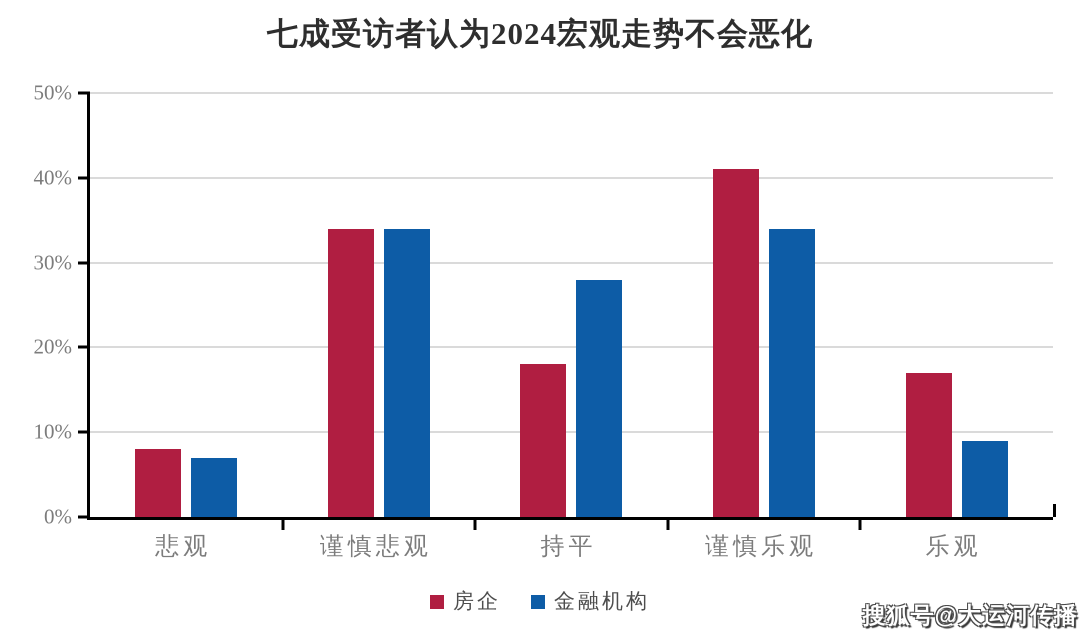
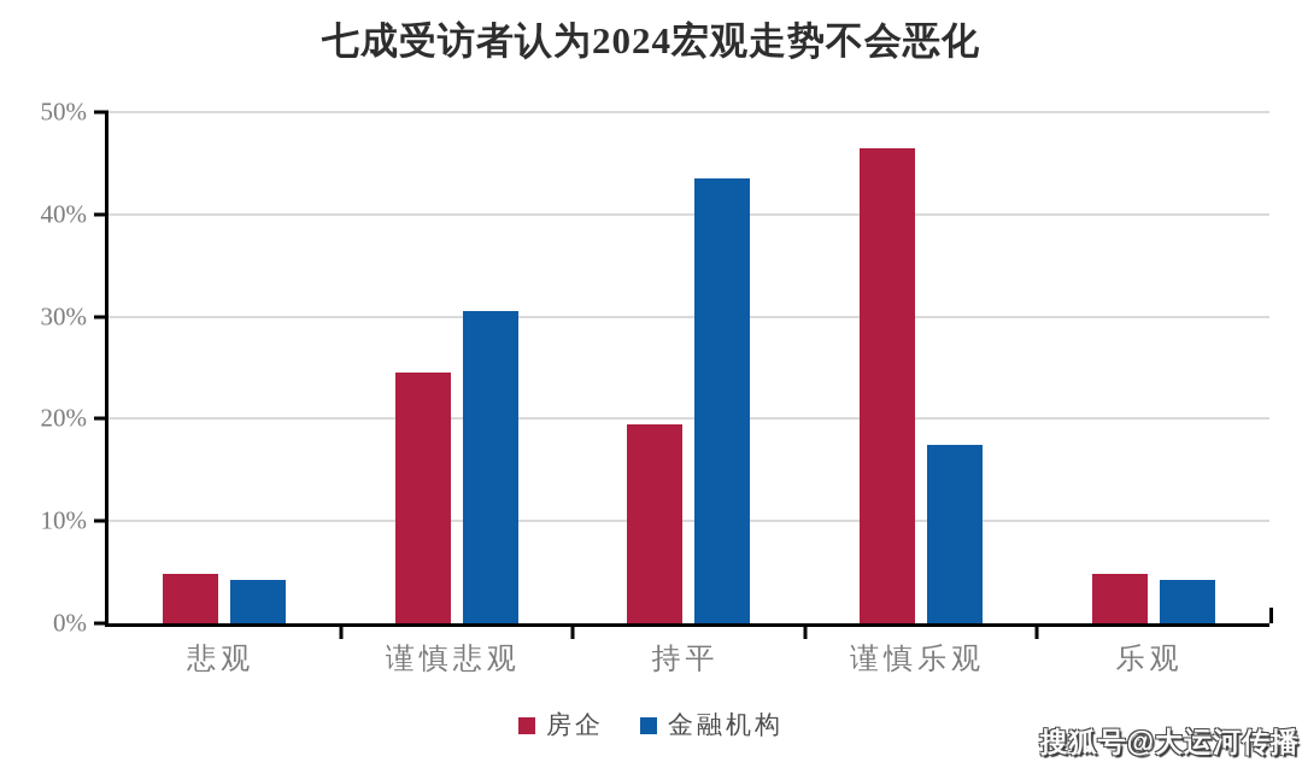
房企/悲观: 8% -> 5%
金融机构/悲观: 7% -> 4%
房企/谨慎悲观: 34% -> 24%
金融机构/谨慎悲观: 34% -> 30%
房企/持平: 18% -> 20%
金融机构/持平: 28% -> 44%
房企/谨慎乐观: 41% -> 46%
金融机构/谨慎乐观: 34% -> 18%
房企/乐观: 17% -> 5%
金融机构/乐观: 9% -> 4%
